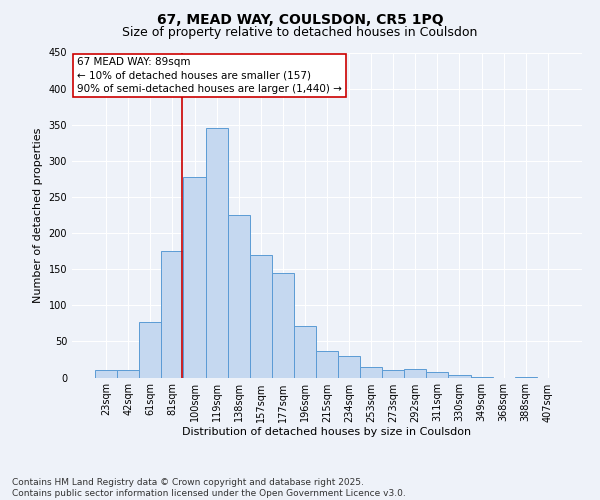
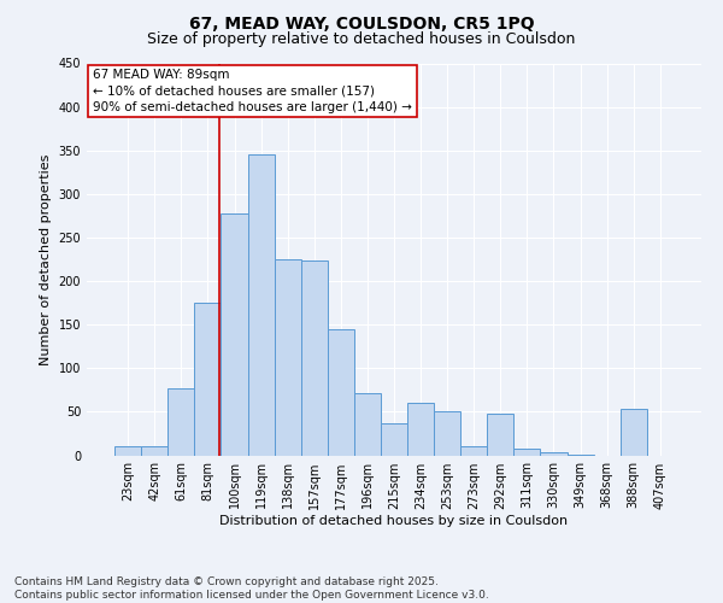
157sqm: 170 -> 224
234sqm: 30 -> 60
253sqm: 15 -> 50
292sqm: 12 -> 48
388sqm: 1 -> 54
